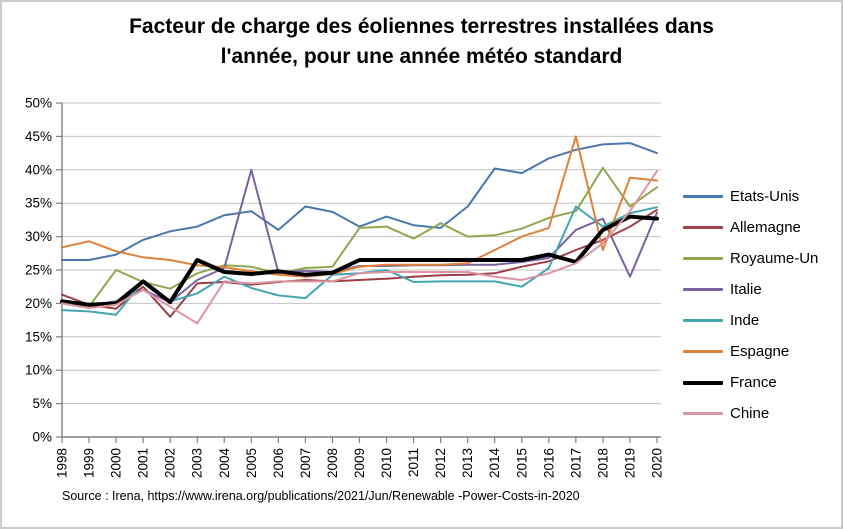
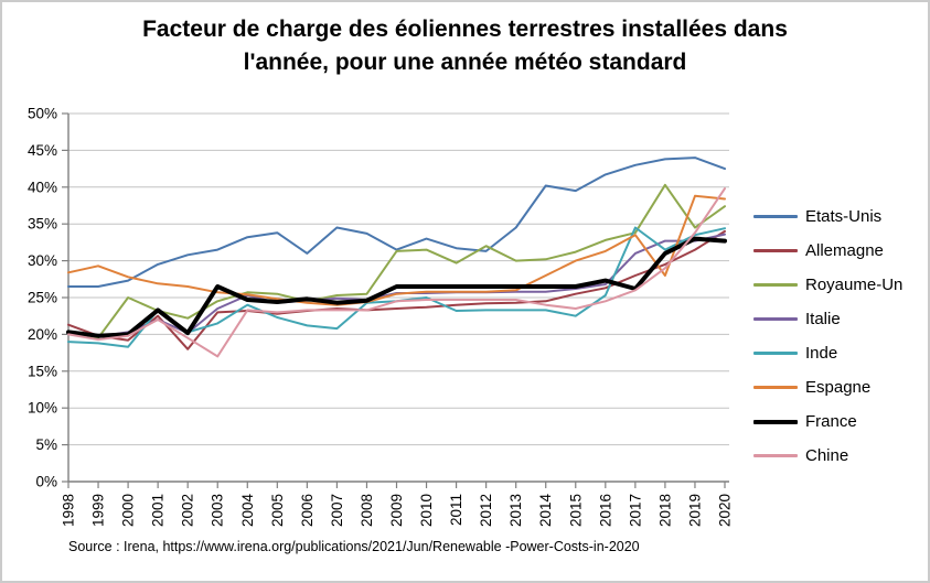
Italie/2005: 40% -> 24%
Espagne/2017: 45% -> 34%
Italie/2019: 24% -> 33%
